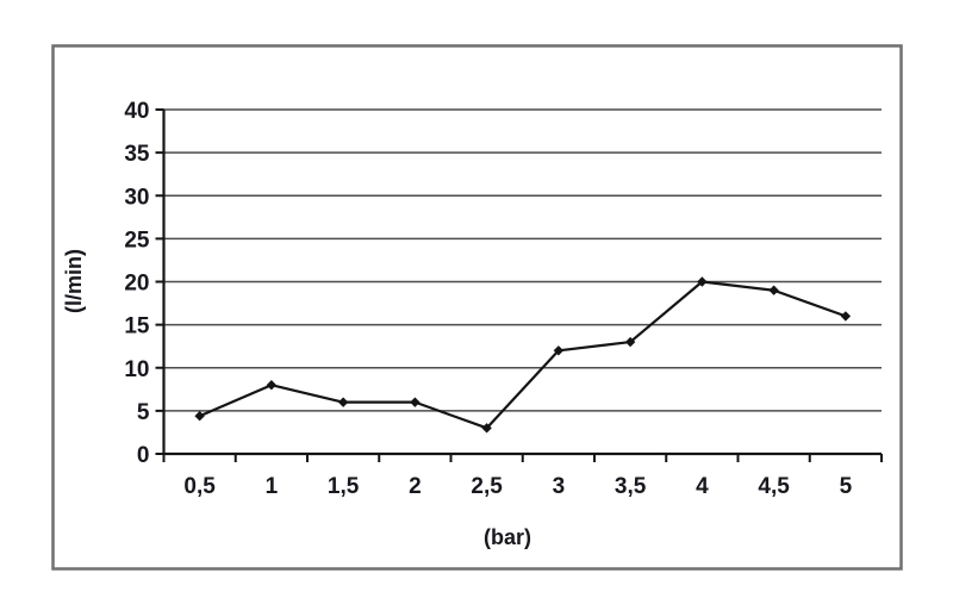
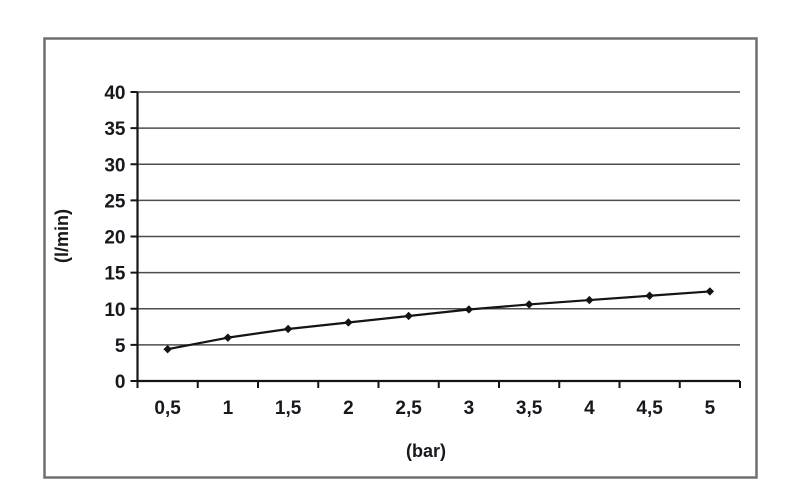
1: 8 -> 6
1,5: 6 -> 7
2: 6 -> 8
2,5: 3 -> 9
3: 12 -> 10
3,5: 13 -> 11
4: 20 -> 11
4,5: 19 -> 12
5: 16 -> 12
